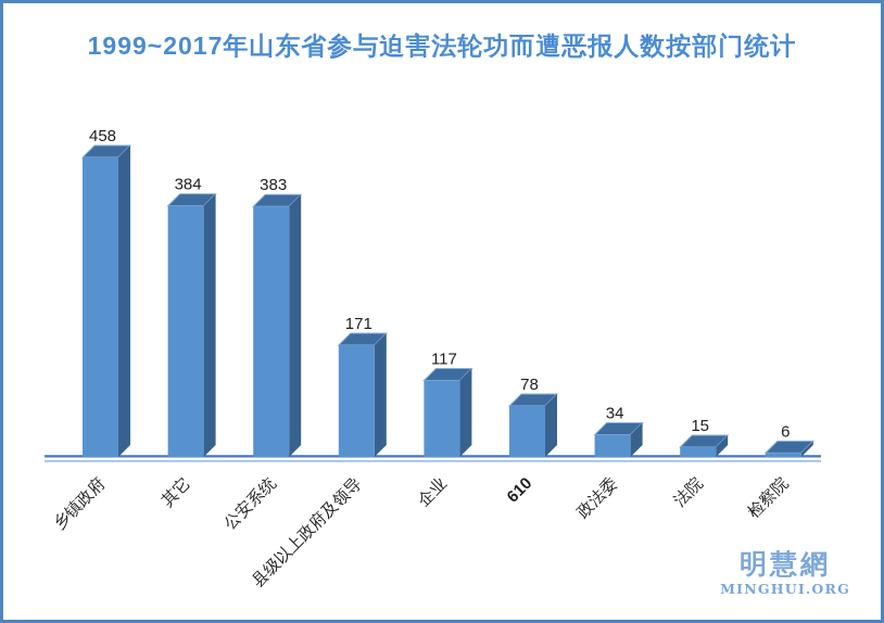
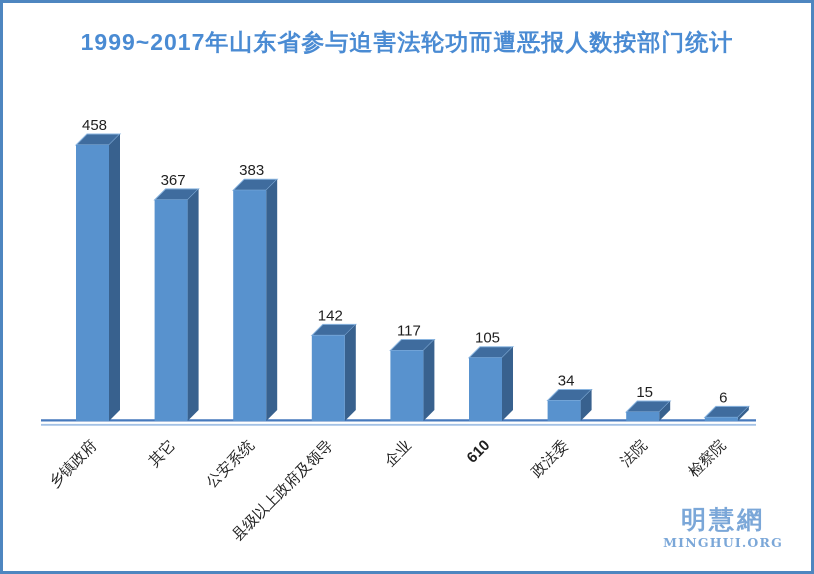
其它: 384 -> 367
县级以上政府及领导: 171 -> 142
610: 78 -> 105
